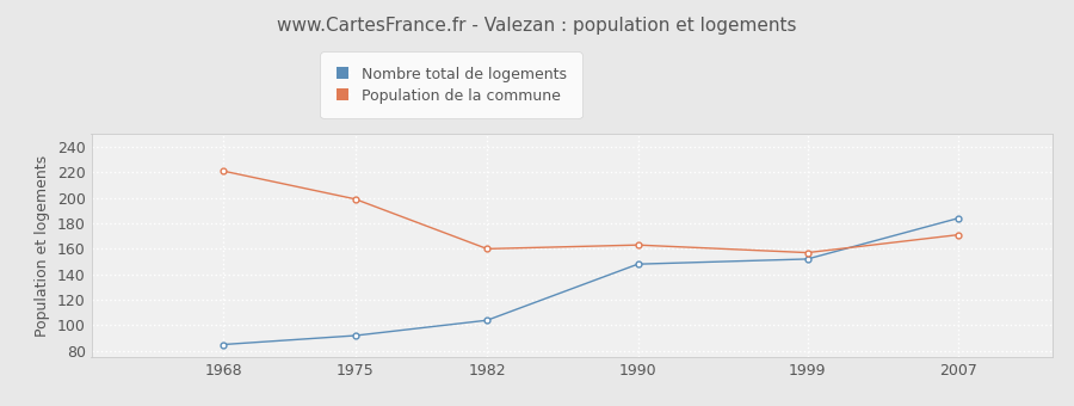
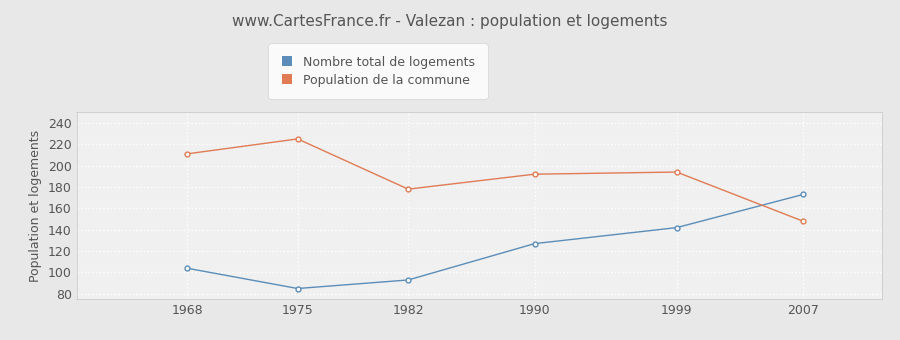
Nombre total de logements/1968: 85 -> 104
Population de la commune/1968: 221 -> 211
Nombre total de logements/1975: 92 -> 85
Population de la commune/1975: 199 -> 225
Nombre total de logements/1982: 104 -> 93
Population de la commune/1982: 160 -> 178
Nombre total de logements/1990: 148 -> 127
Population de la commune/1990: 163 -> 192
Nombre total de logements/1999: 152 -> 142
Population de la commune/1999: 157 -> 194
Nombre total de logements/2007: 184 -> 173
Population de la commune/2007: 171 -> 148
